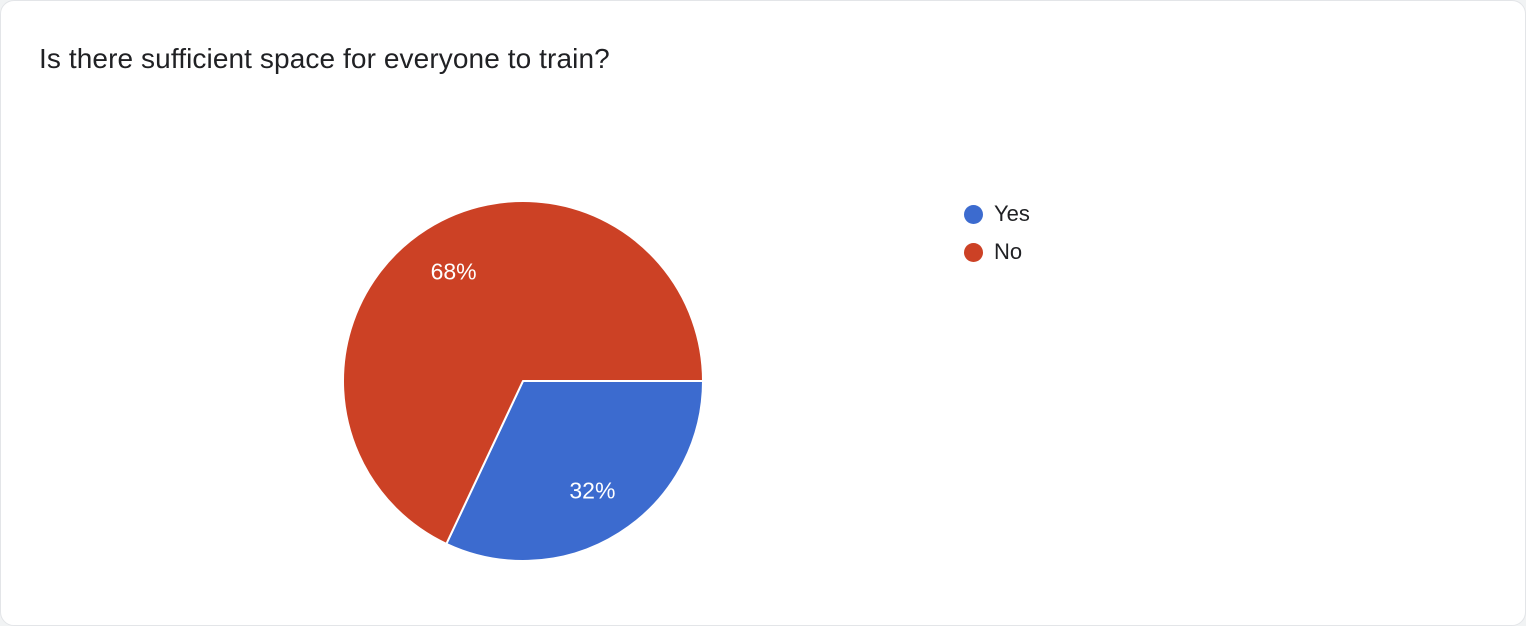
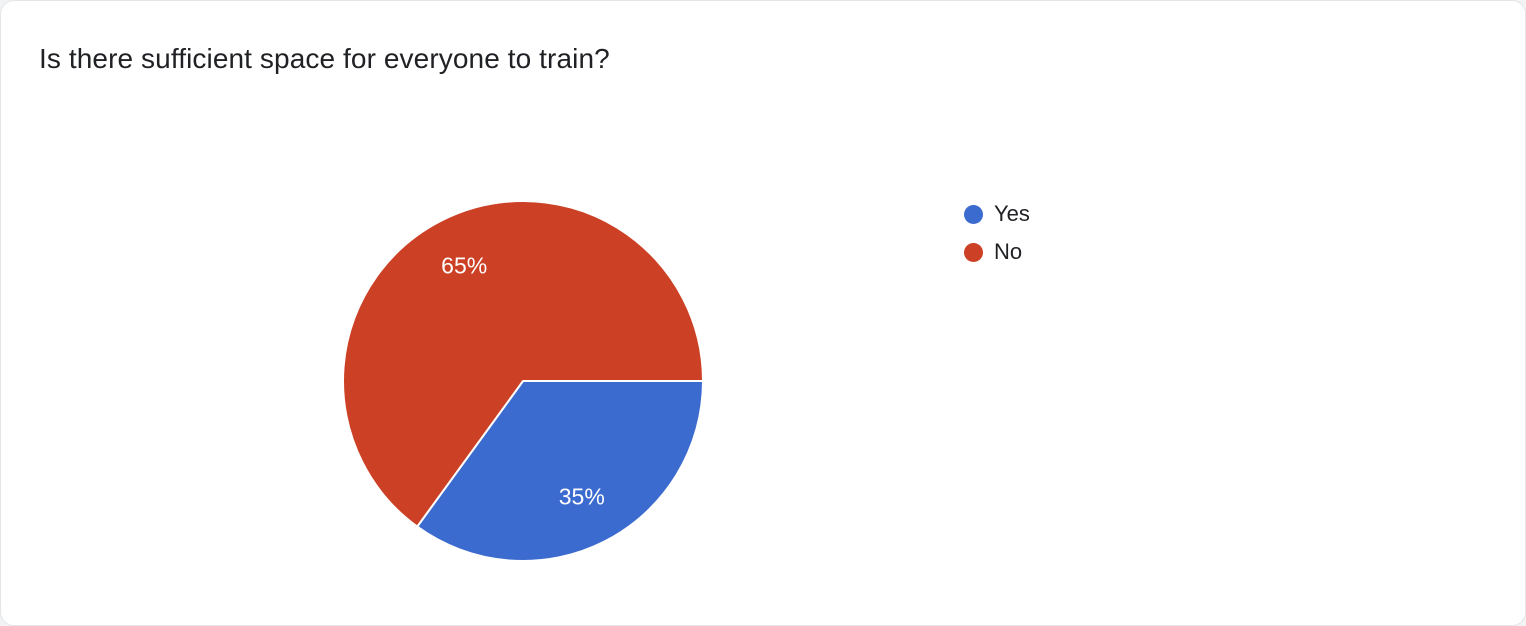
Yes: 32% -> 35%
No: 68% -> 65%
